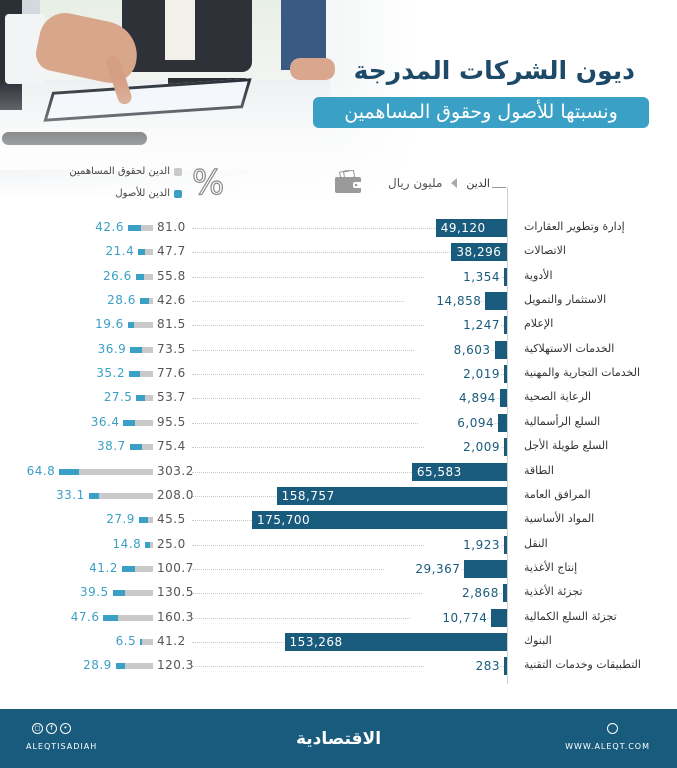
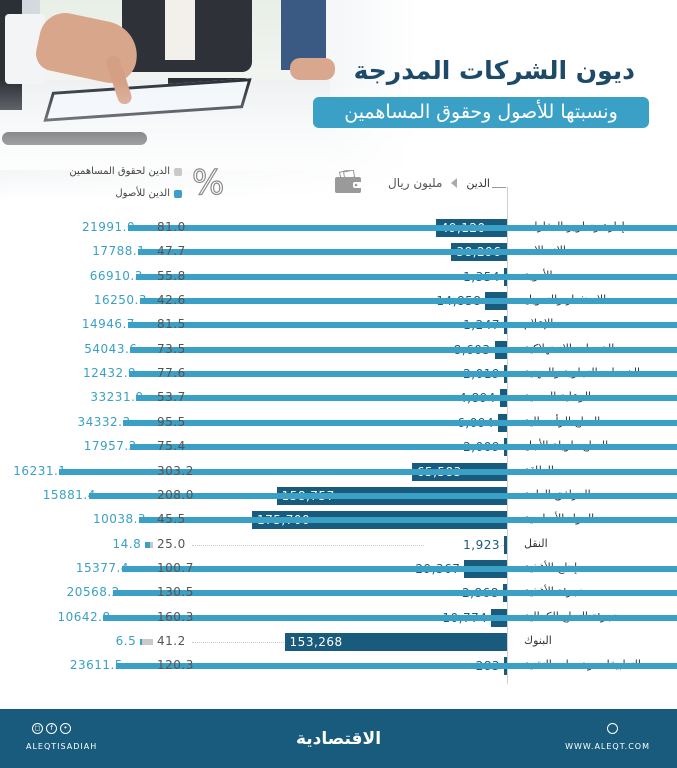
الدين للأصول %/إدارة وتطوير العقارات: 42.6 -> 21991.0
الدين للأصول %/الاتصالات: 21.4 -> 17788.1
الدين للأصول %/الأدوية: 26.6 -> 66910.3
الدين للأصول %/الاستثمار والتمويل: 28.6 -> 16250.3
الدين للأصول %/الإعلام: 19.6 -> 14946.7
الدين للأصول %/الخدمات الاستهلاكية: 36.9 -> 54043.6
الدين للأصول %/الخدمات التجارية والمهنية: 35.2 -> 12432.9
الدين للأصول %/الرعاية الصحية: 27.5 -> 33231.0
الدين للأصول %/السلع الرأسمالية: 36.4 -> 34332.3
الدين للأصول %/السلع طويلة الأجل: 38.7 -> 17957.2
الدين للأصول %/الطاقة: 64.8 -> 16231.1
الدين للأصول %/المرافق العامة: 33.1 -> 15881.4
الدين للأصول %/المواد الأساسية: 27.9 -> 10038.3
الدين للأصول %/إنتاج الأغذية: 41.2 -> 15377.4
الدين للأصول %/تجزئة الأغذية: 39.5 -> 20568.2
الدين للأصول %/تجزئة السلع الكمالية: 47.6 -> 10642.8
الدين للأصول %/التطبيقات وخدمات التقنية: 28.9 -> 23611.5
